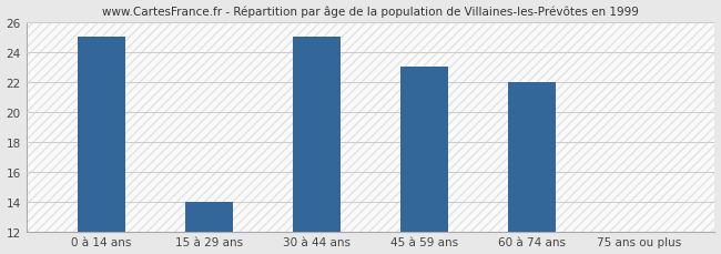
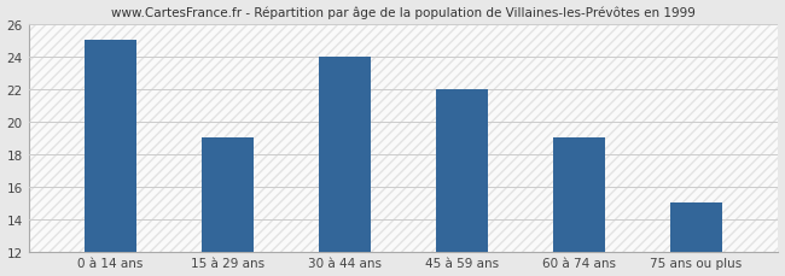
15 à 29 ans: 14 -> 19
30 à 44 ans: 25 -> 24
45 à 59 ans: 23 -> 22
60 à 74 ans: 22 -> 19
75 ans ou plus: 12 -> 15
